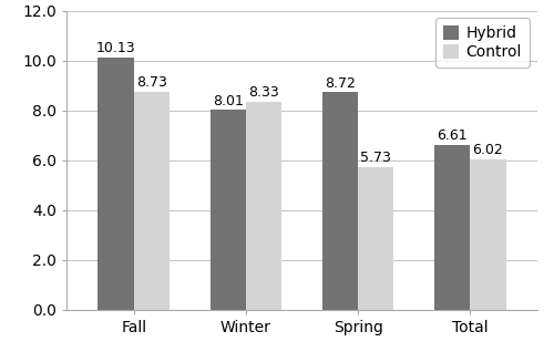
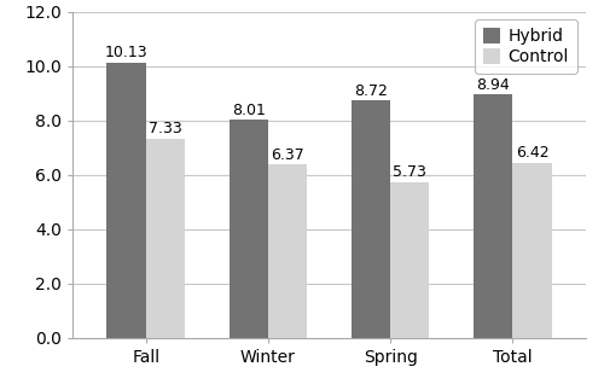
Control/Fall: 8.73 -> 7.33
Control/Winter: 8.33 -> 6.37
Hybrid/Total: 6.61 -> 8.94
Control/Total: 6.02 -> 6.42
